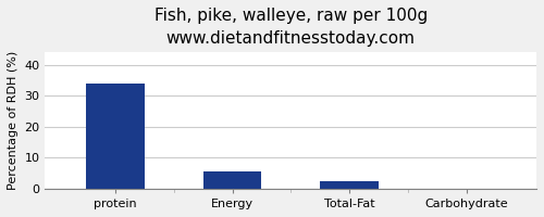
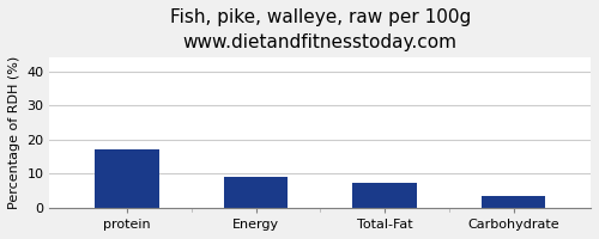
protein: 34.0 -> 17.0
Energy: 5.5 -> 9.0
Total-Fat: 2.5 -> 7.5
Carbohydrate: 0.1 -> 3.5
